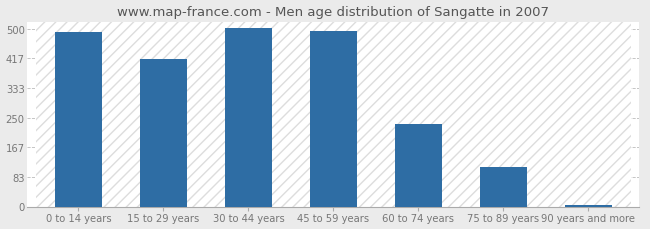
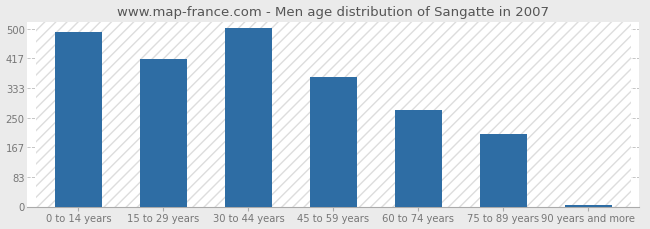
45 to 59 years: 492 -> 365
60 to 74 years: 232 -> 270
75 to 89 years: 110 -> 205
